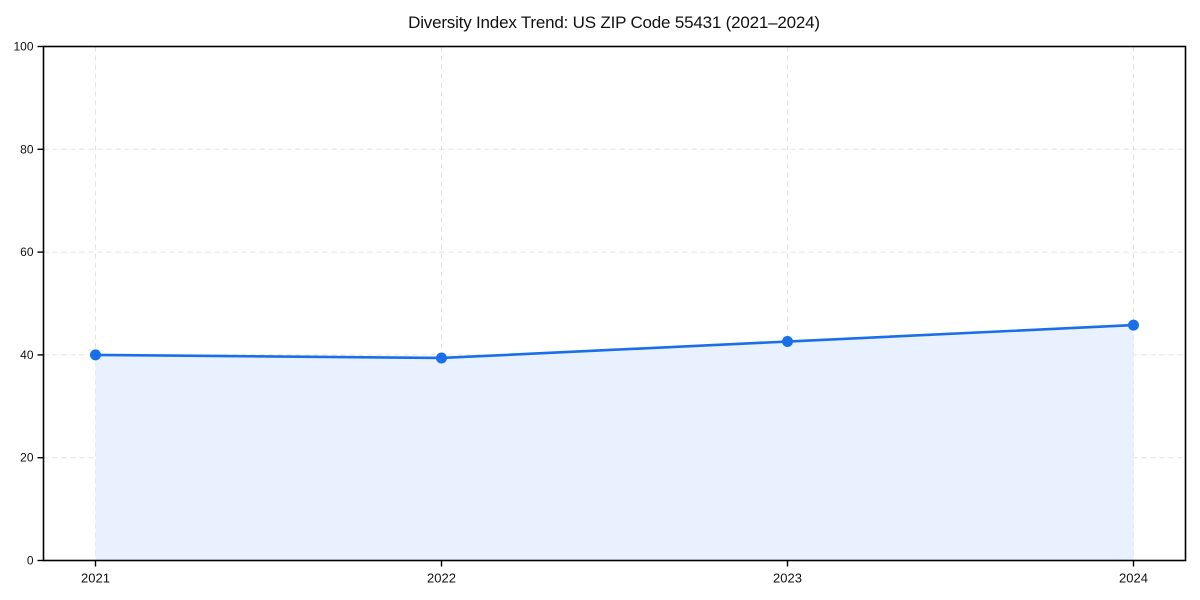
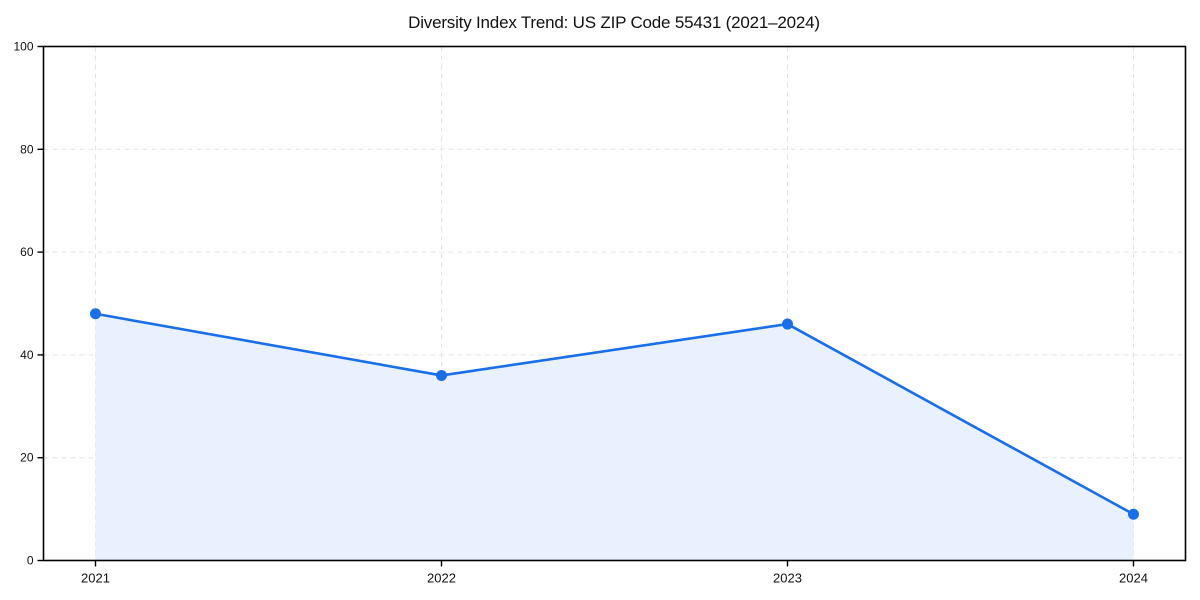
2021: 40 -> 48
2022: 39 -> 36
2023: 43 -> 46
2024: 46 -> 9
